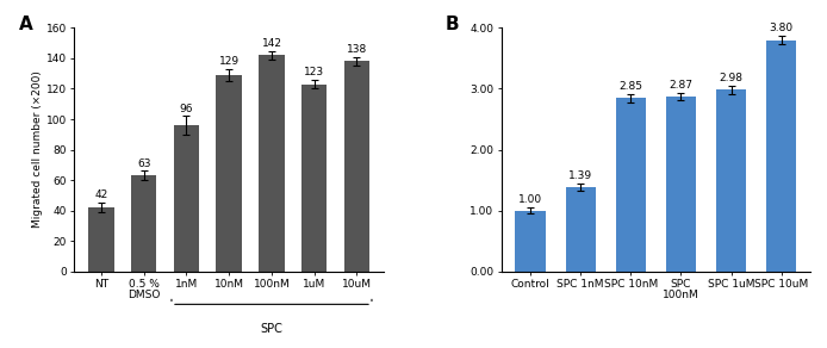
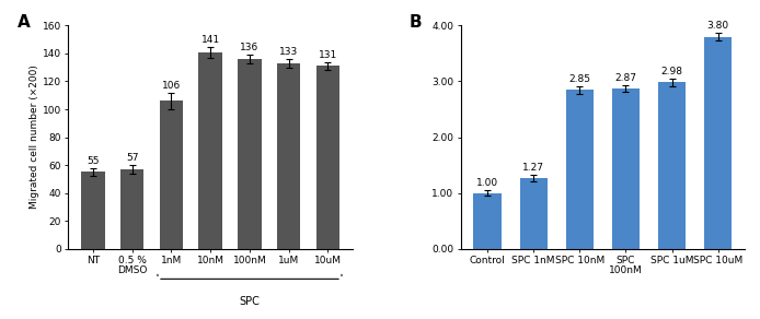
NT: 42 -> 55
0.5 % DMSO: 63 -> 57
1nM: 96 -> 106
10nM: 129 -> 141
100nM: 142 -> 136
1uM: 123 -> 133
10uM: 138 -> 131
SPC 1nM: 1.39 -> 1.27
